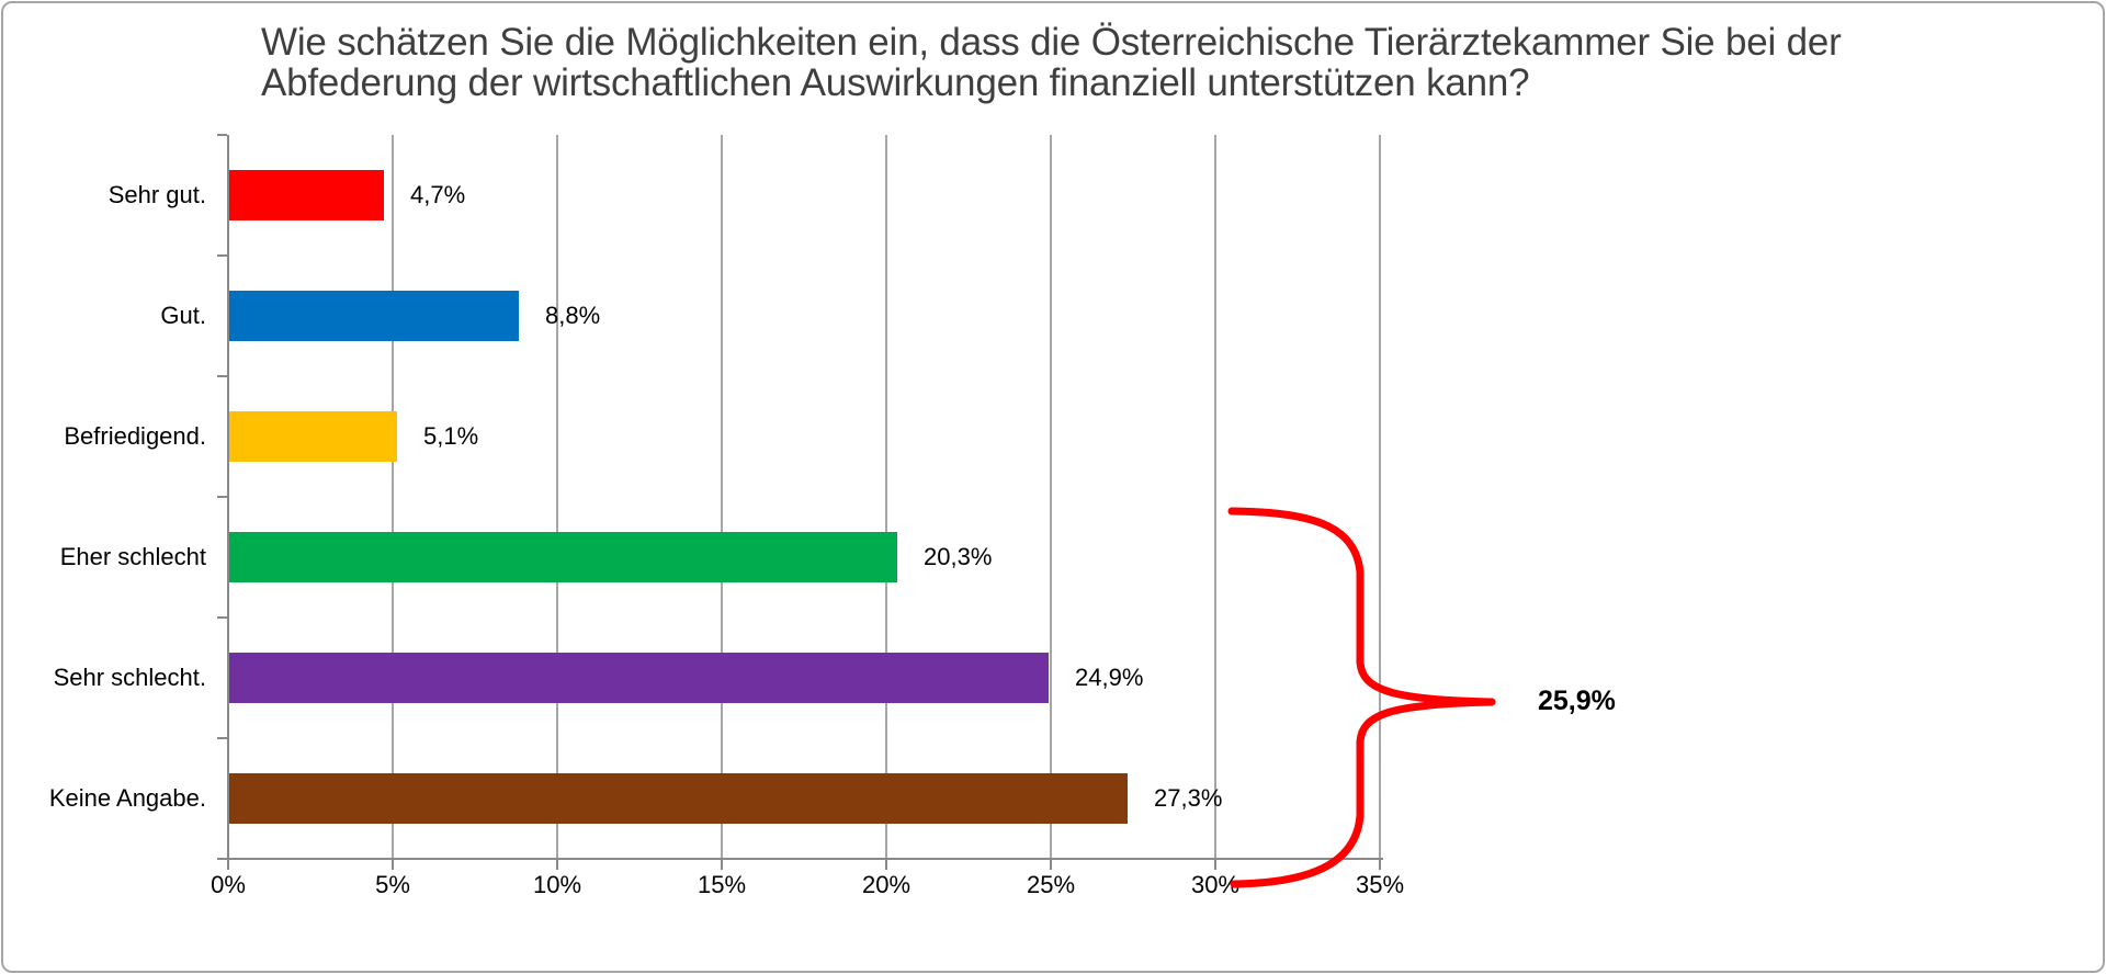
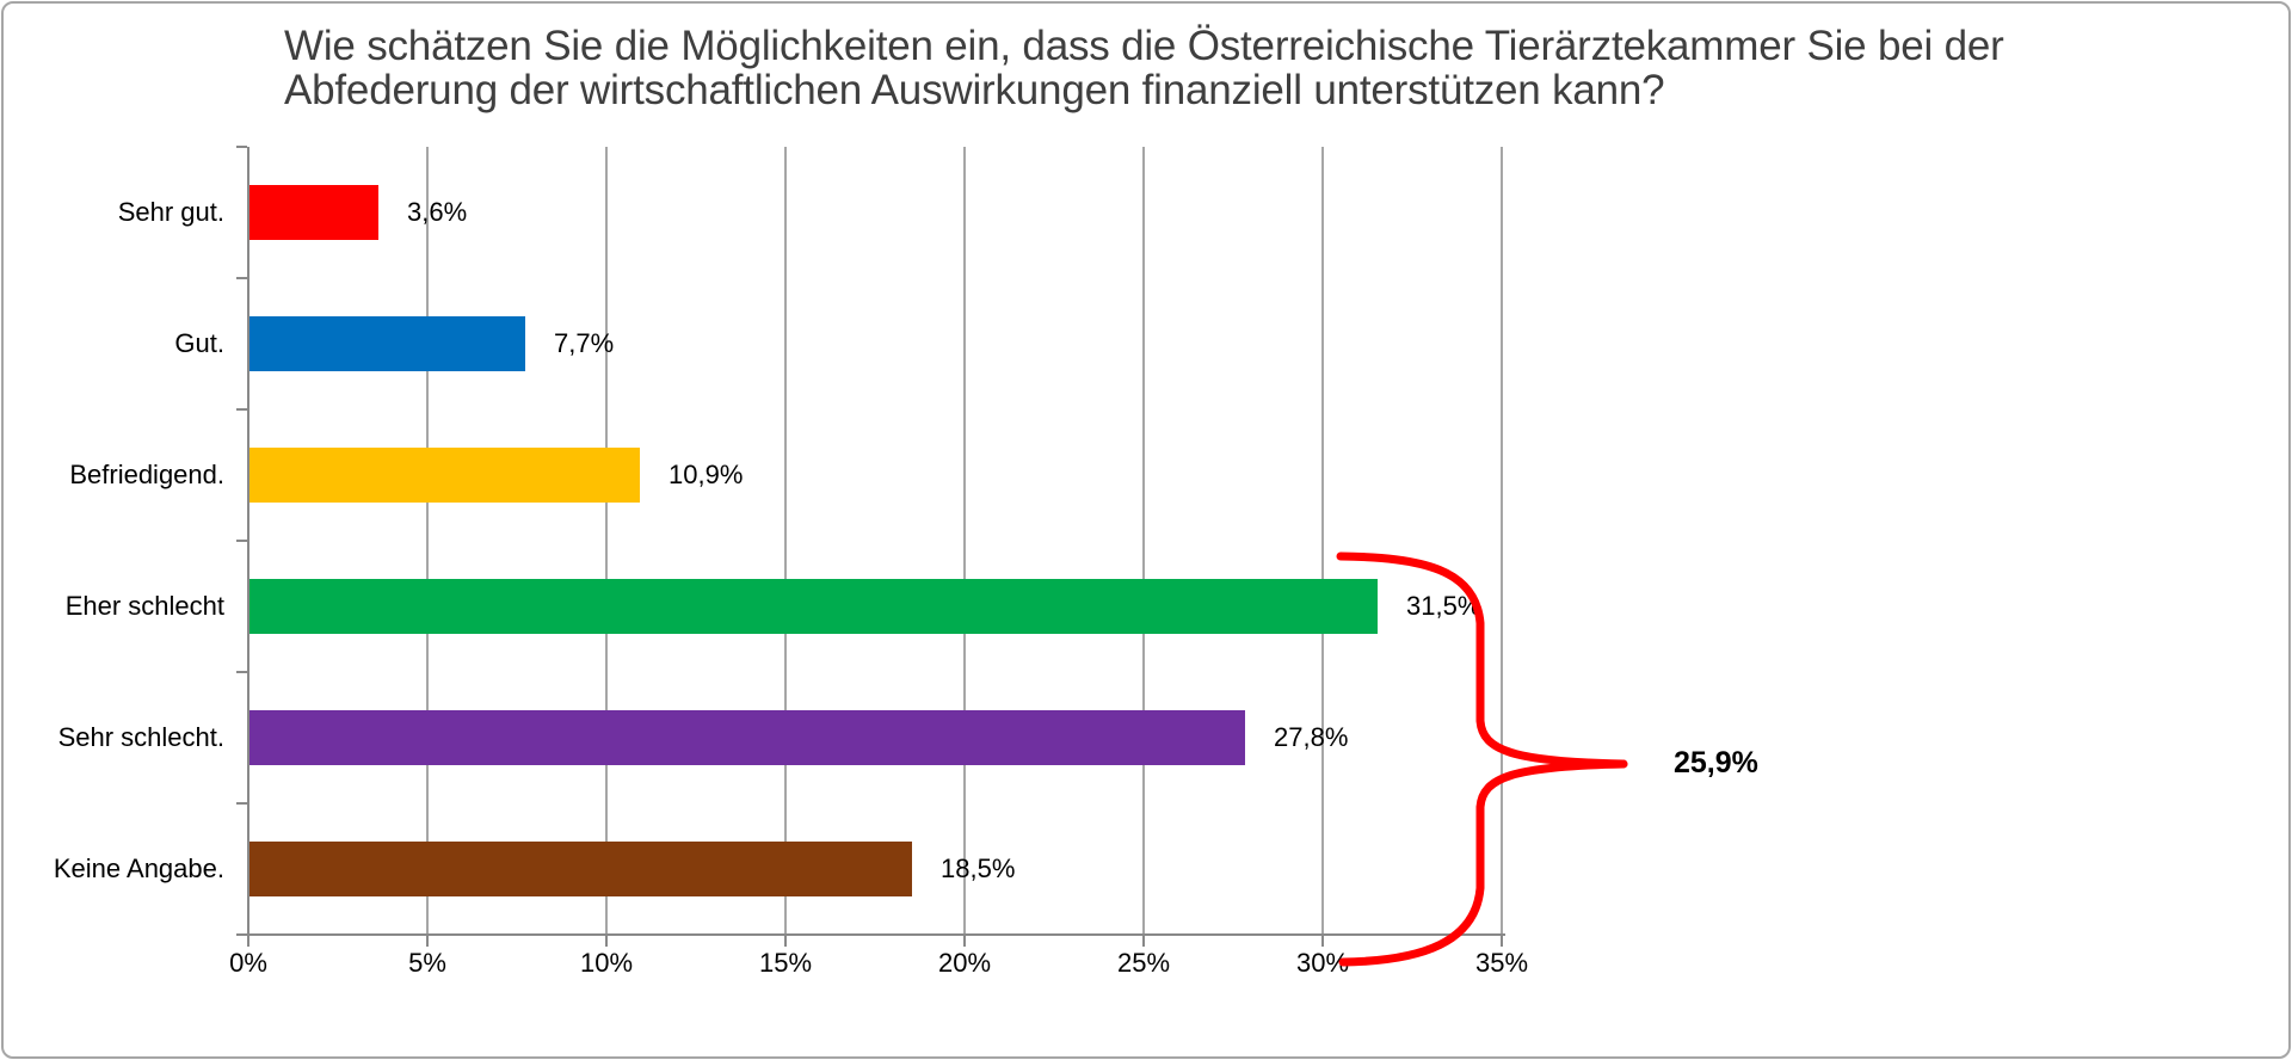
Sehr gut.: 4,7% -> 3,6%
Gut.: 8,8% -> 7,7%
Befriedigend.: 5,1% -> 10,9%
Eher schlecht: 20,3% -> 31,5%
Sehr schlecht.: 24,9% -> 27,8%
Keine Angabe.: 27,3% -> 18,5%
